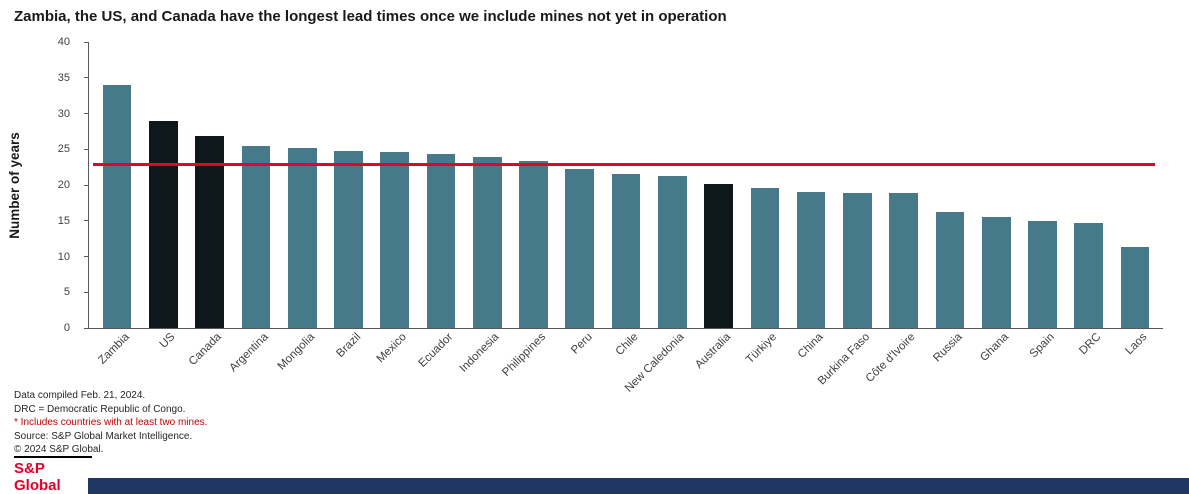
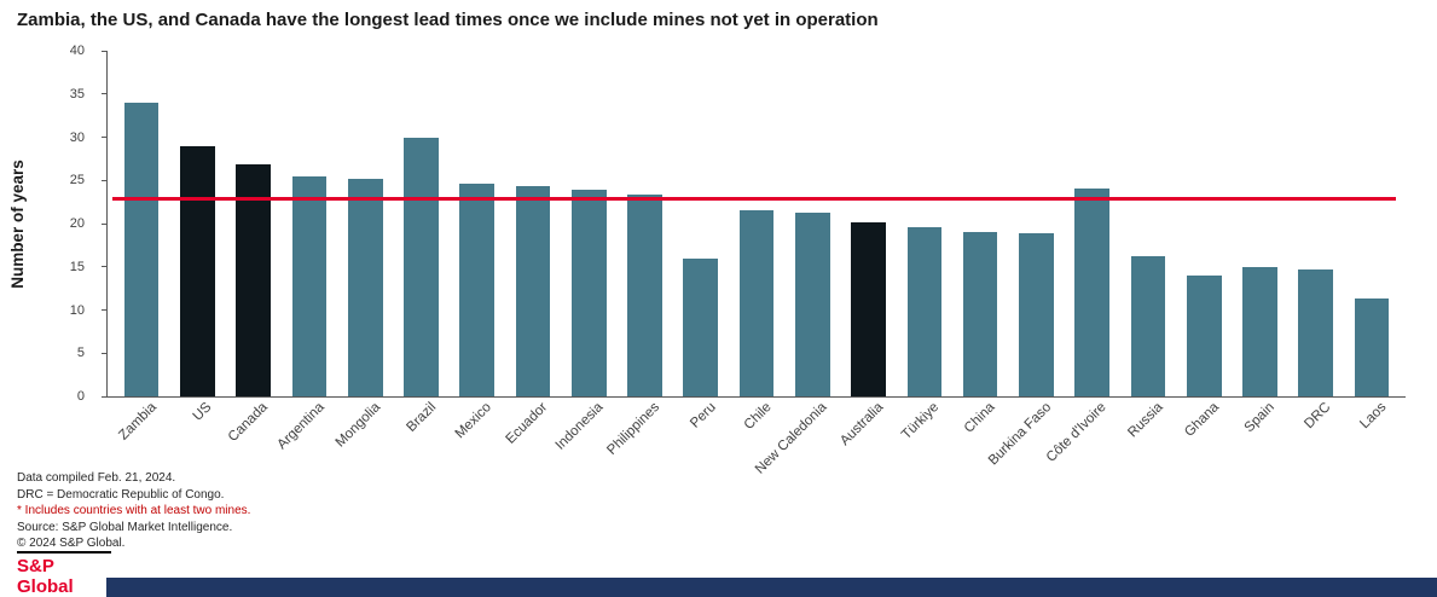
Brazil: 25 -> 30
Peru: 22 -> 16
Côte d'Ivoire: 19 -> 24
Ghana: 16 -> 14
